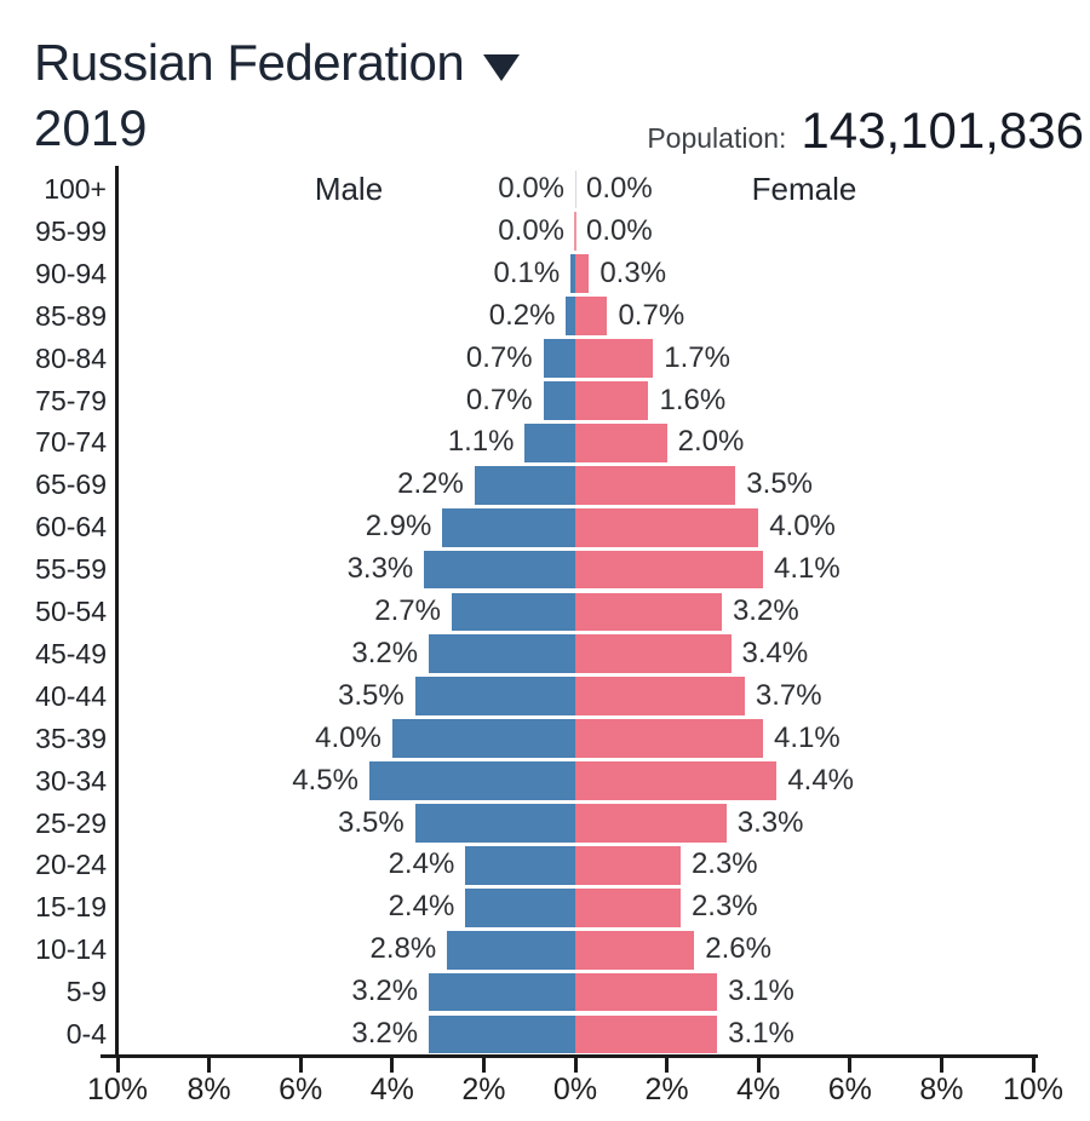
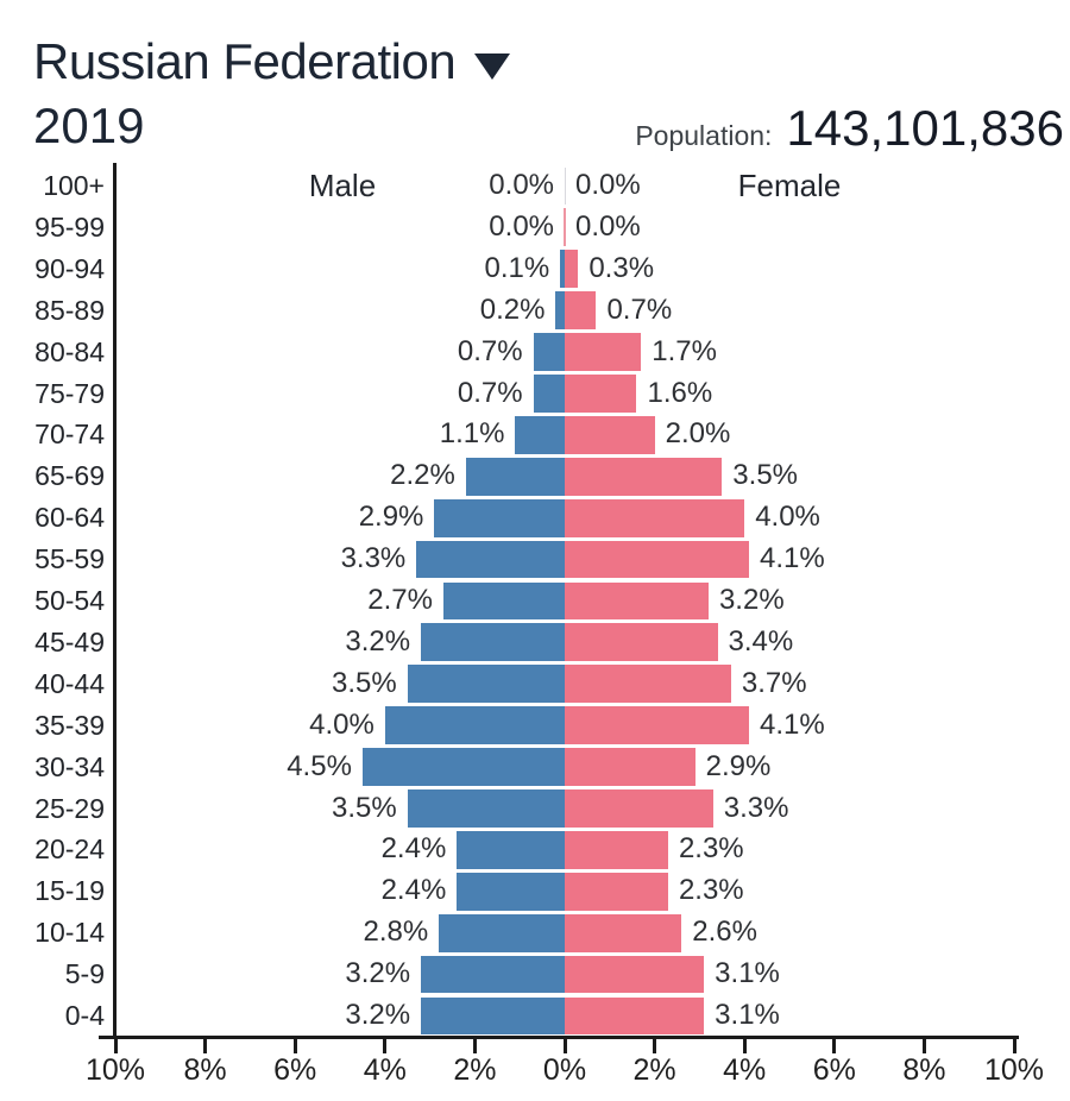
Female/30-34: 4.4% -> 2.9%
